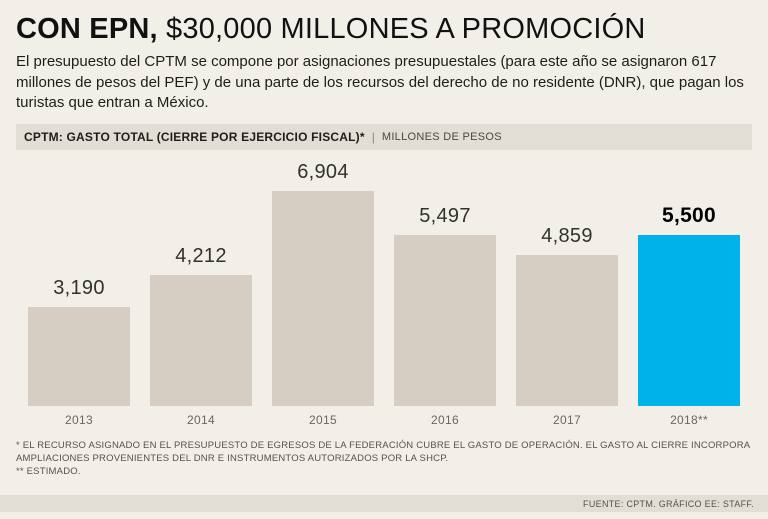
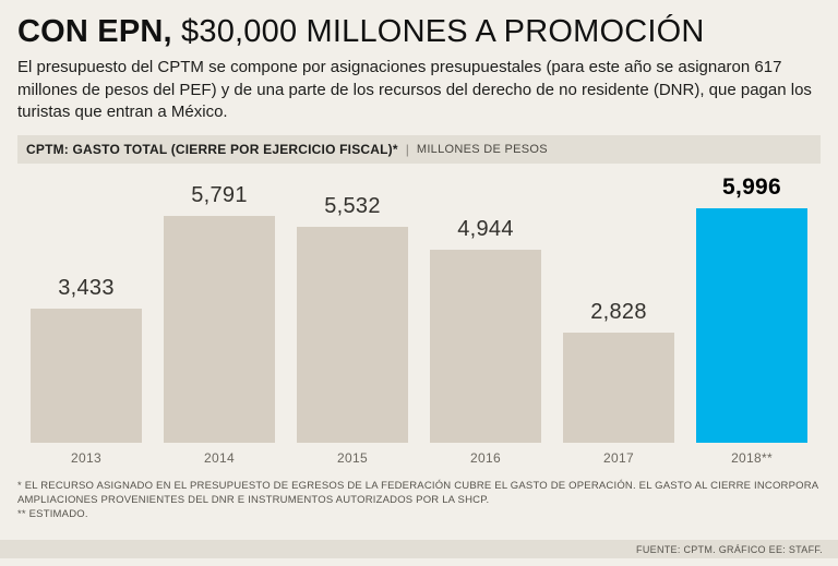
2013: 3,190 -> 3,433
2014: 4,212 -> 5,791
2015: 6,904 -> 5,532
2016: 5,497 -> 4,944
2017: 4,859 -> 2,828
2018**: 5,500 -> 5,996
